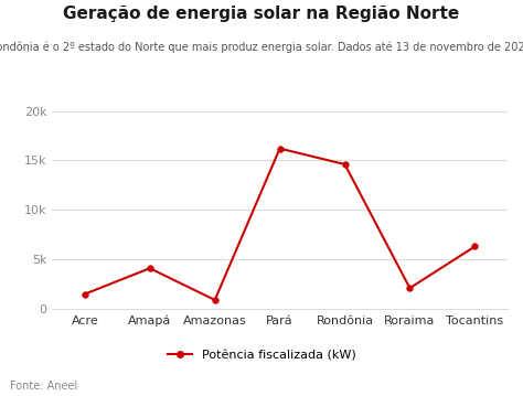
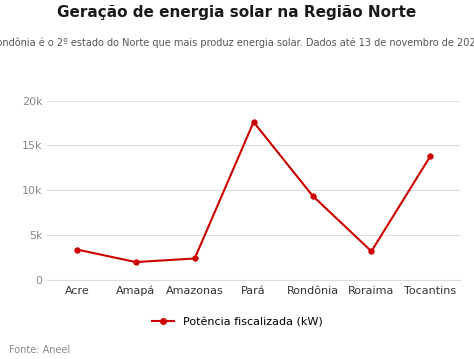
Acre: 1.5k -> 3.4k
Amapá: 4.1k -> 2.0k
Amazonas: 0.9k -> 2.4k
Pará: 16.2k -> 17.6k
Rondônia: 14.6k -> 9.4k
Roraima: 2.1k -> 3.2k
Tocantins: 6.3k -> 13.8k
